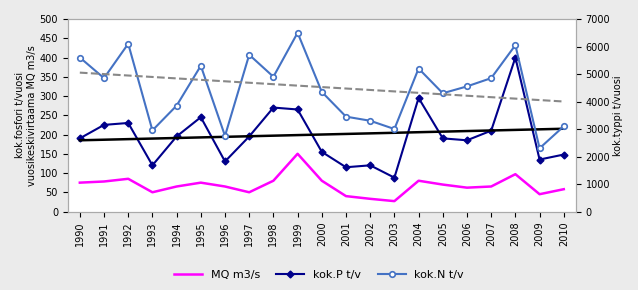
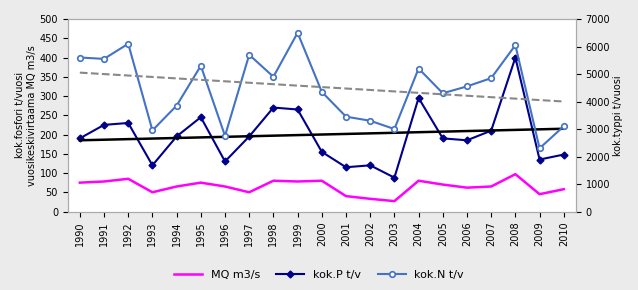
kok.N t/v/1991: 4850 -> 5550
MQ m3/s/1999: 150 -> 78
